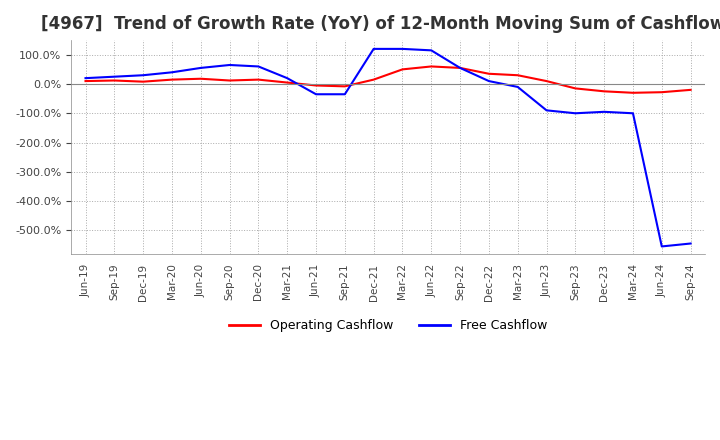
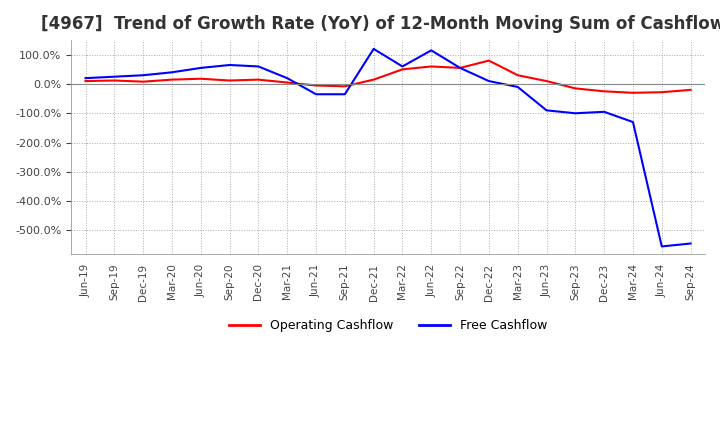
Free Cashflow/Mar-22: 120% -> 60%
Operating Cashflow/Dec-22: 35% -> 80%
Free Cashflow/Mar-24: -100% -> -130%
